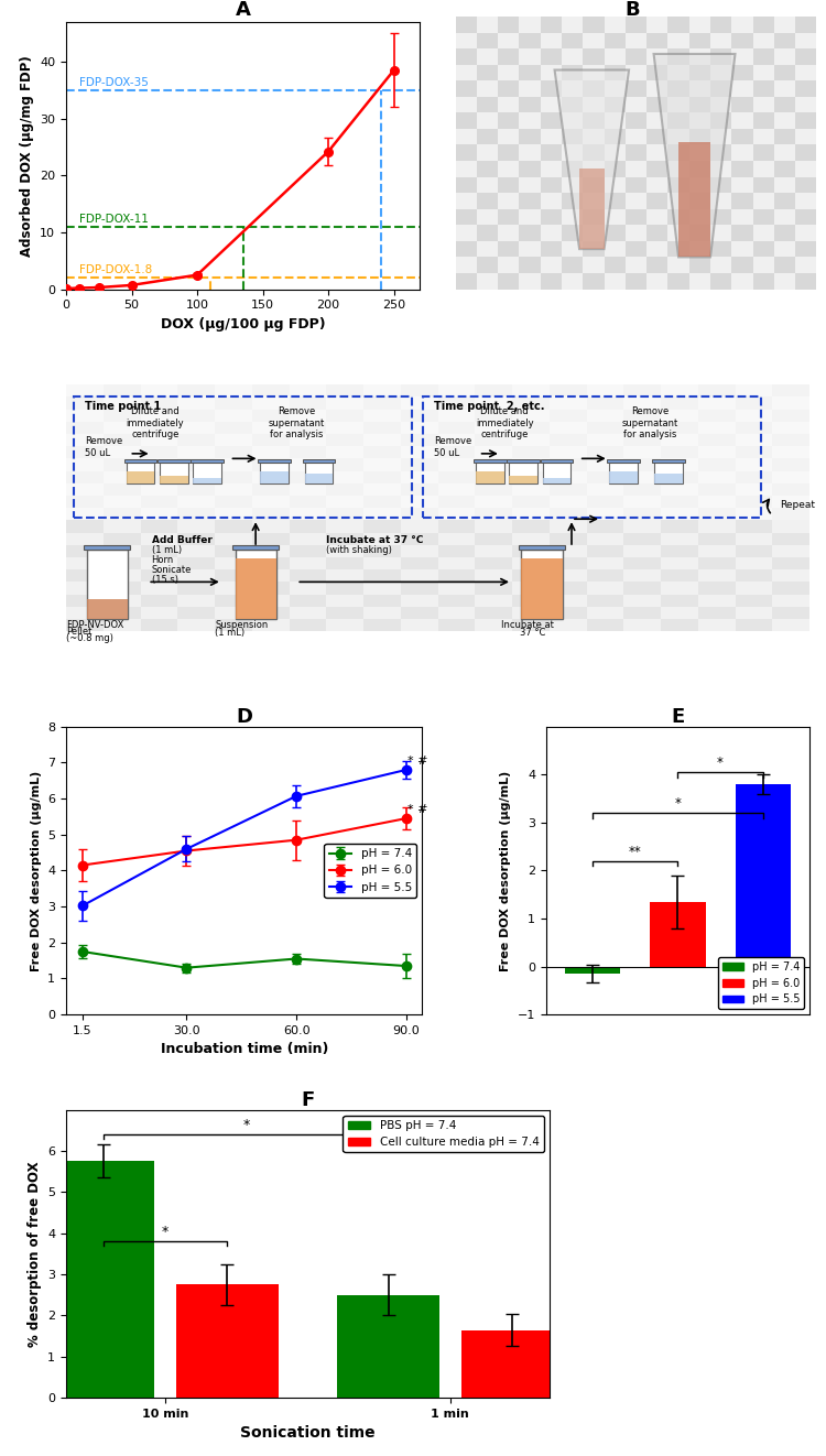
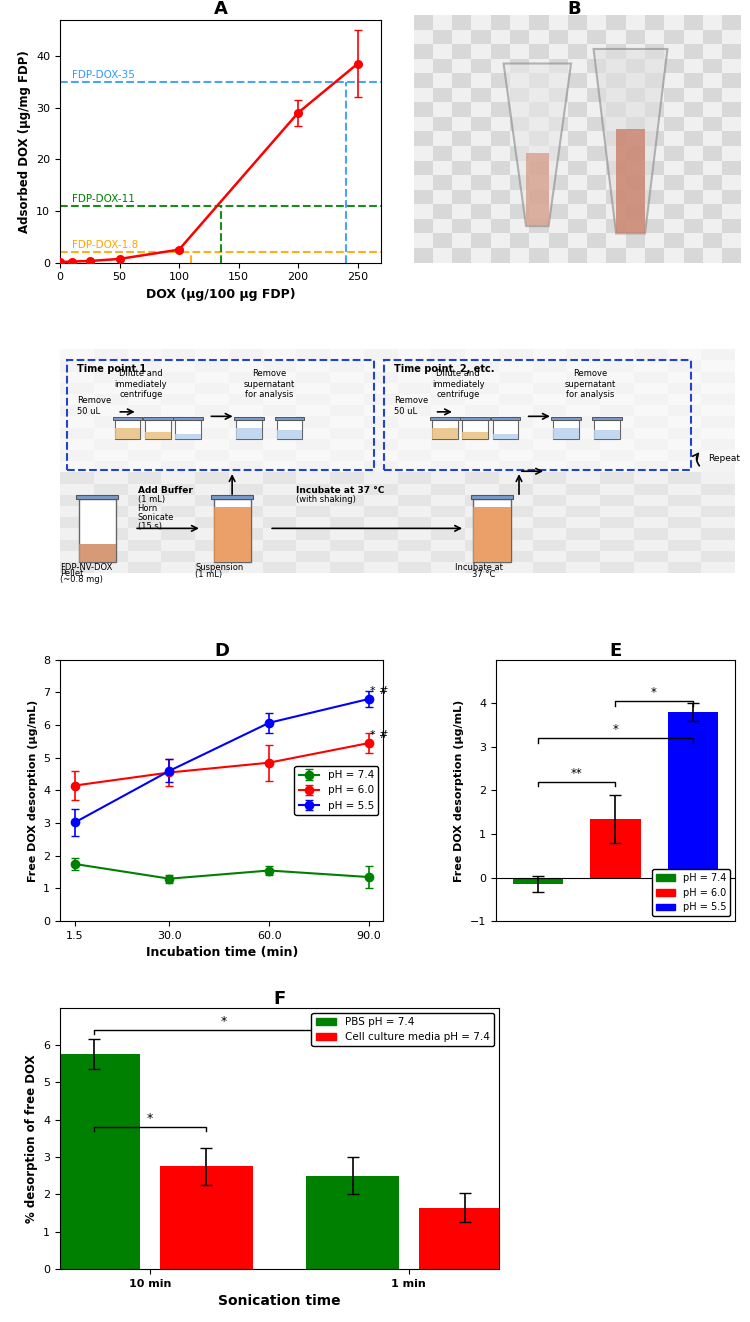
A/200: 24.2 -> 29.0
